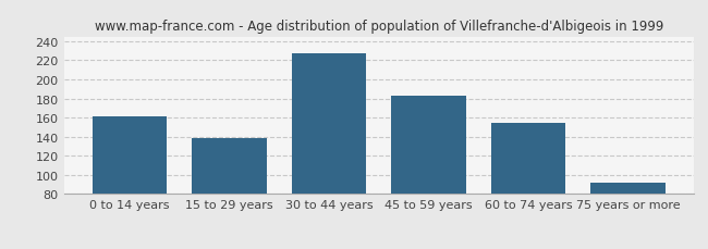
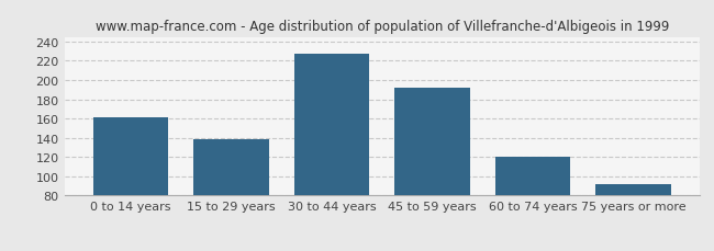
45 to 59 years: 183 -> 192
60 to 74 years: 154 -> 120
